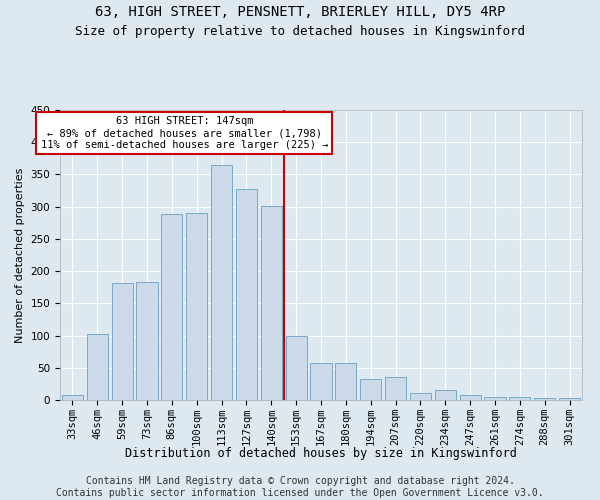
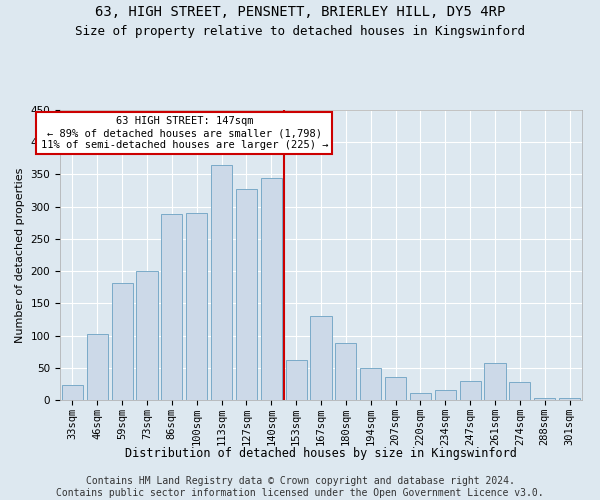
33sqm: 8 -> 24
73sqm: 183 -> 200
140sqm: 301 -> 344
153sqm: 100 -> 62
167sqm: 57 -> 130
180sqm: 57 -> 88
194sqm: 32 -> 50
247sqm: 8 -> 30
261sqm: 5 -> 58
274sqm: 5 -> 28
